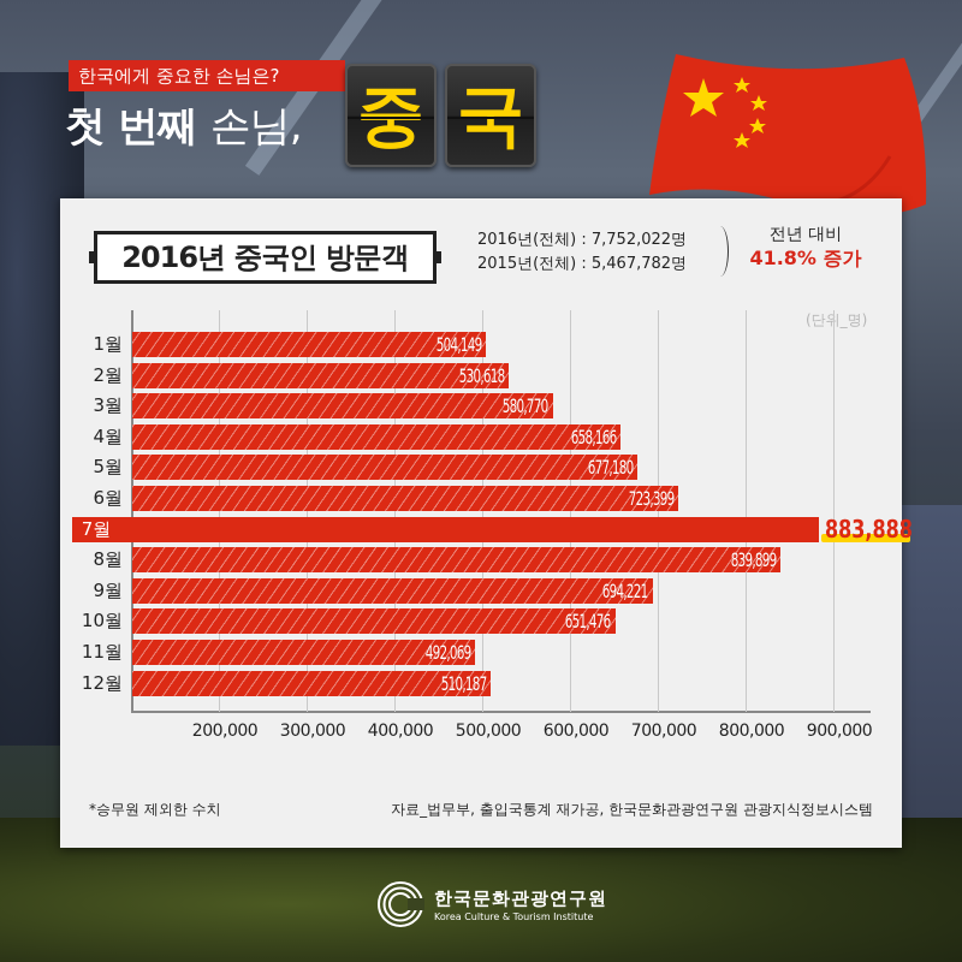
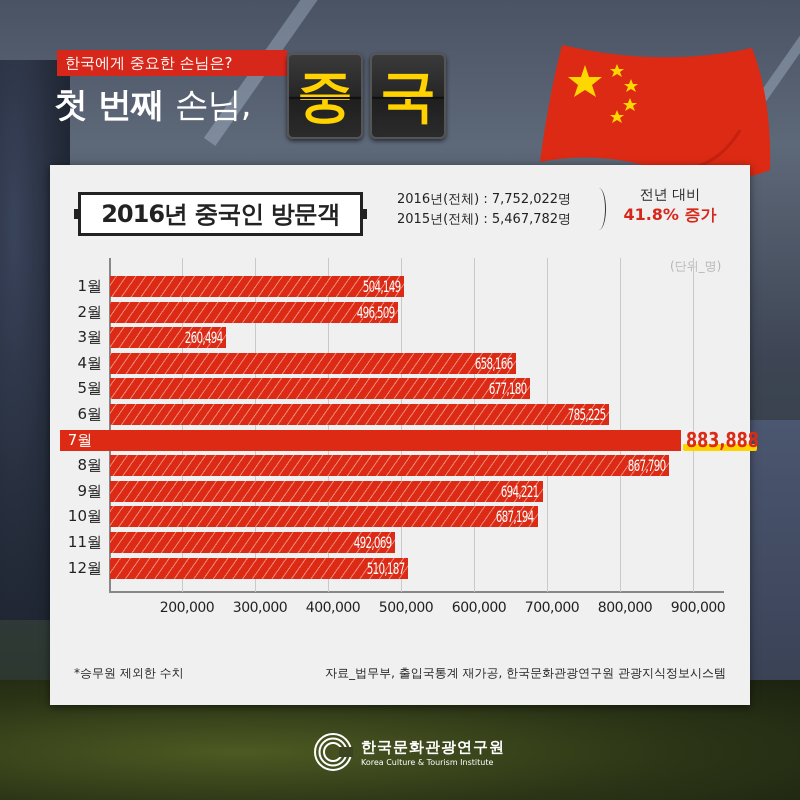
2월: 530,618 -> 496,509
3월: 580,770 -> 260,494
6월: 723,399 -> 785,225
8월: 839,899 -> 867,790
10월: 651,476 -> 687,194
